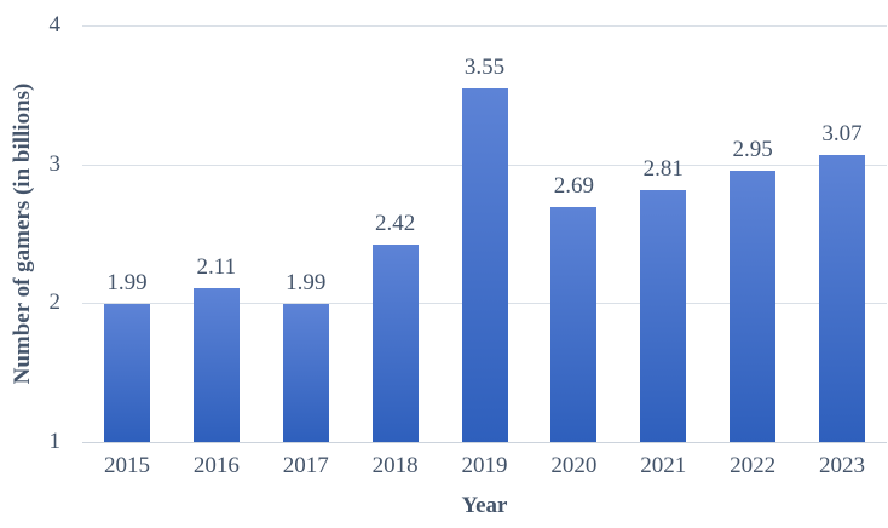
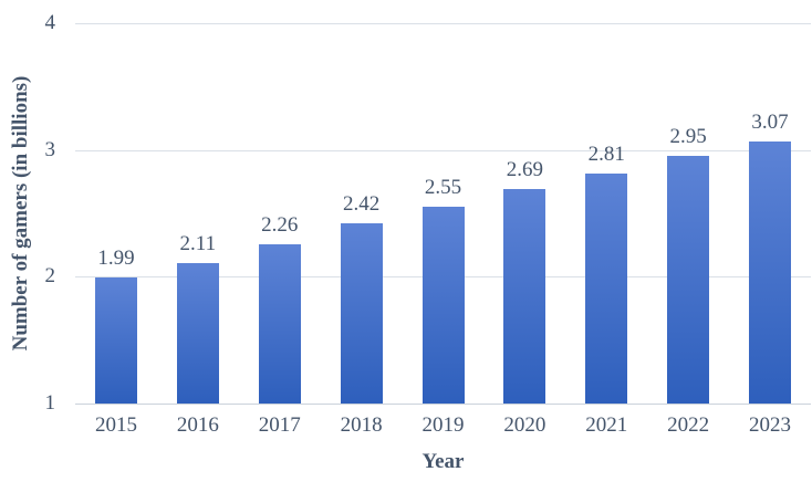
2017: 1.99 -> 2.26
2019: 3.55 -> 2.55
